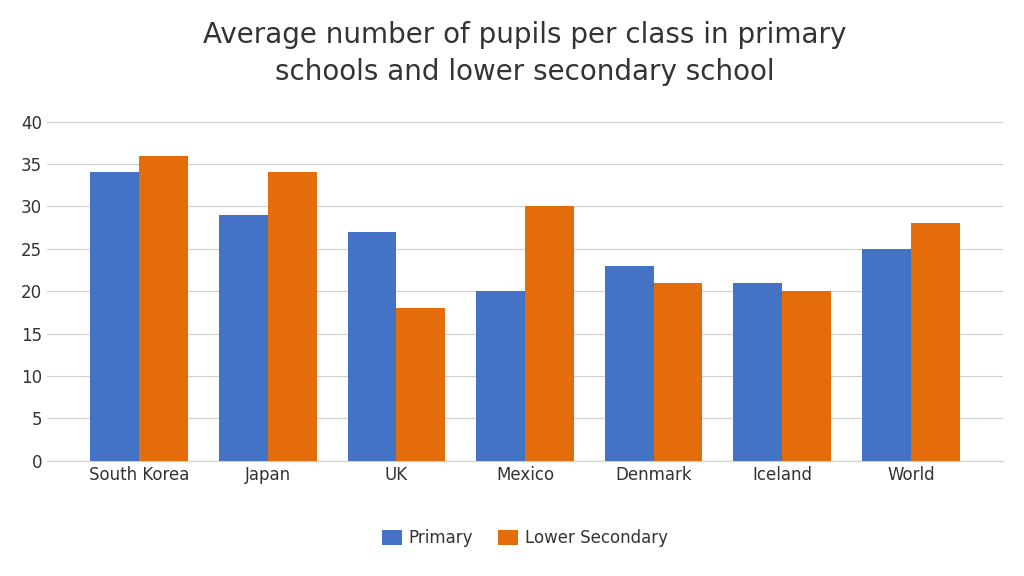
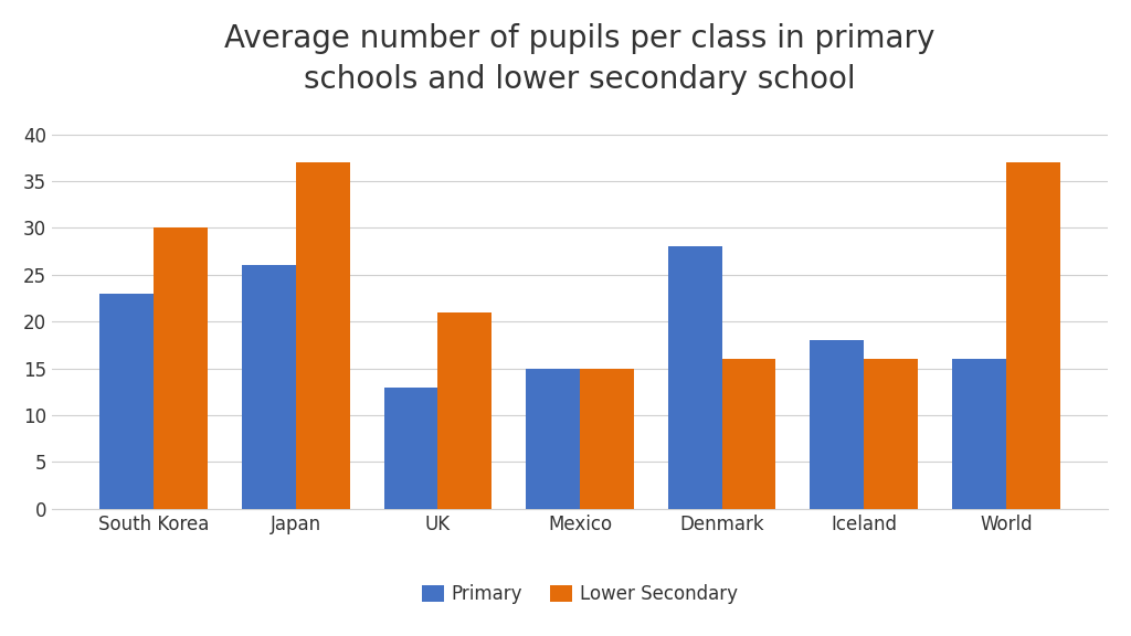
Primary/South Korea: 34 -> 23
Lower Secondary/South Korea: 36 -> 30
Primary/Japan: 29 -> 26
Lower Secondary/Japan: 34 -> 37
Primary/UK: 27 -> 13
Lower Secondary/UK: 18 -> 21
Primary/Mexico: 20 -> 15
Lower Secondary/Mexico: 30 -> 15
Primary/Denmark: 23 -> 28
Lower Secondary/Denmark: 21 -> 16
Primary/Iceland: 21 -> 18
Lower Secondary/Iceland: 20 -> 16
Primary/World: 25 -> 16
Lower Secondary/World: 28 -> 37
